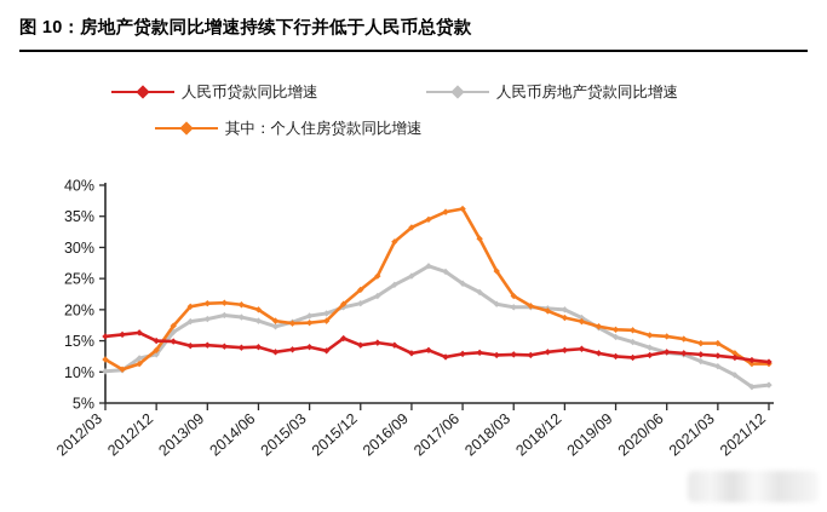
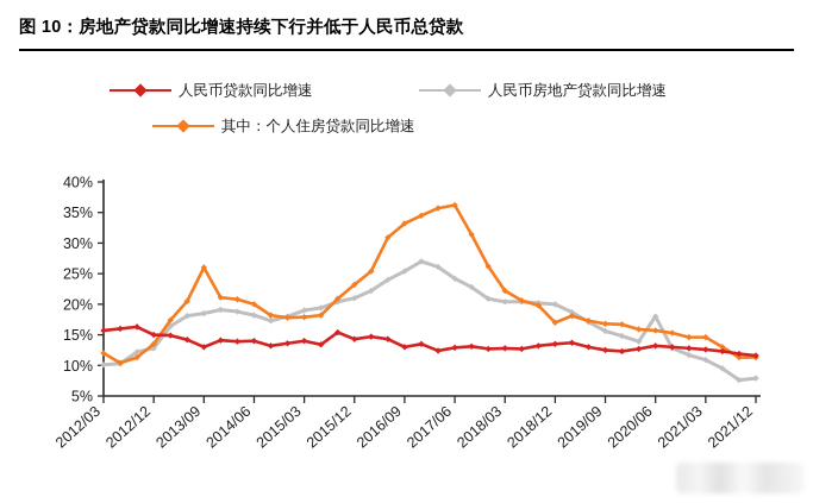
人民币贷款同比增速/2013/09: 14% -> 13%
其中：个人住房贷款同比增速/2013/09: 21% -> 26%
其中：个人住房贷款同比增速/2018/12: 19% -> 17%
人民币房地产贷款同比增速/2020/06: 13% -> 18%
